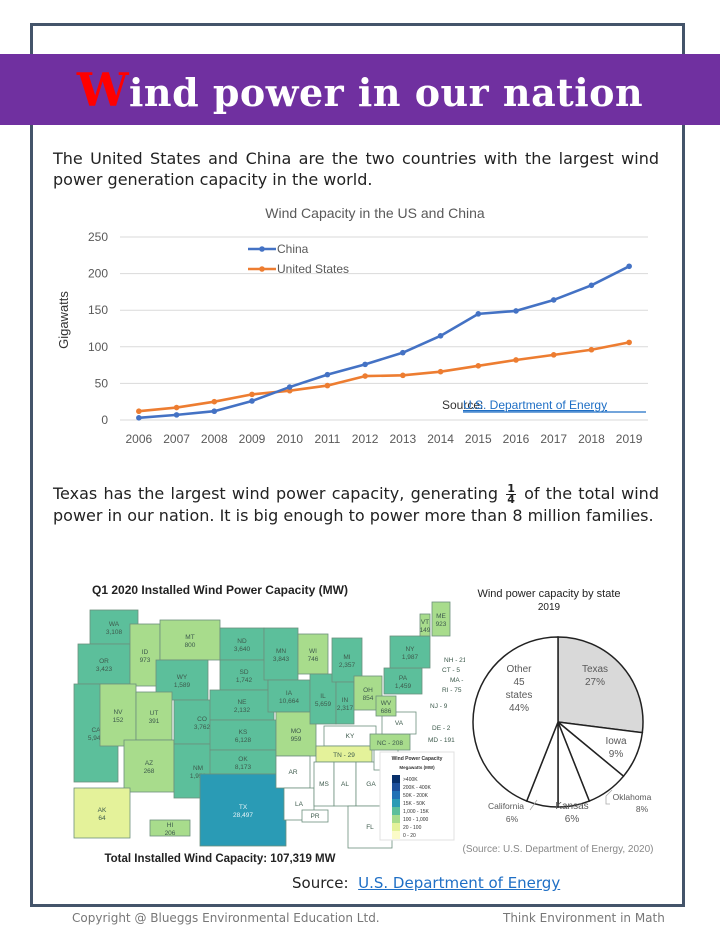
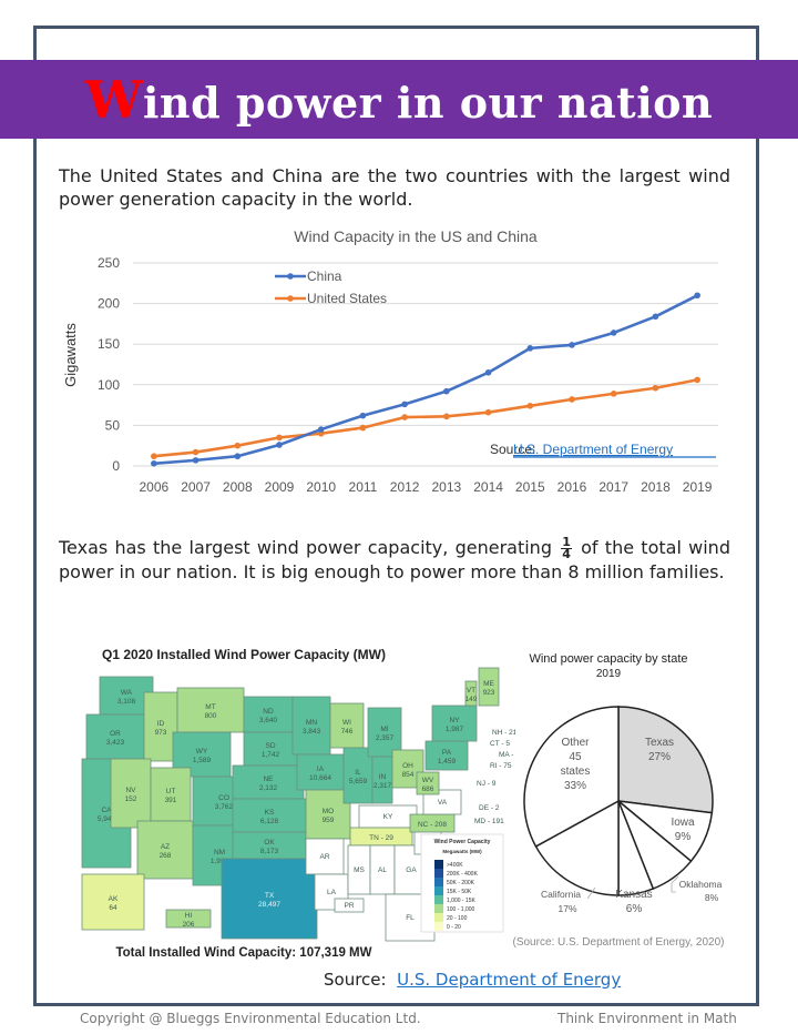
Wind power capacity by state/California: 6% -> 17%
Wind power capacity by state/Other 45 states: 44% -> 33%
